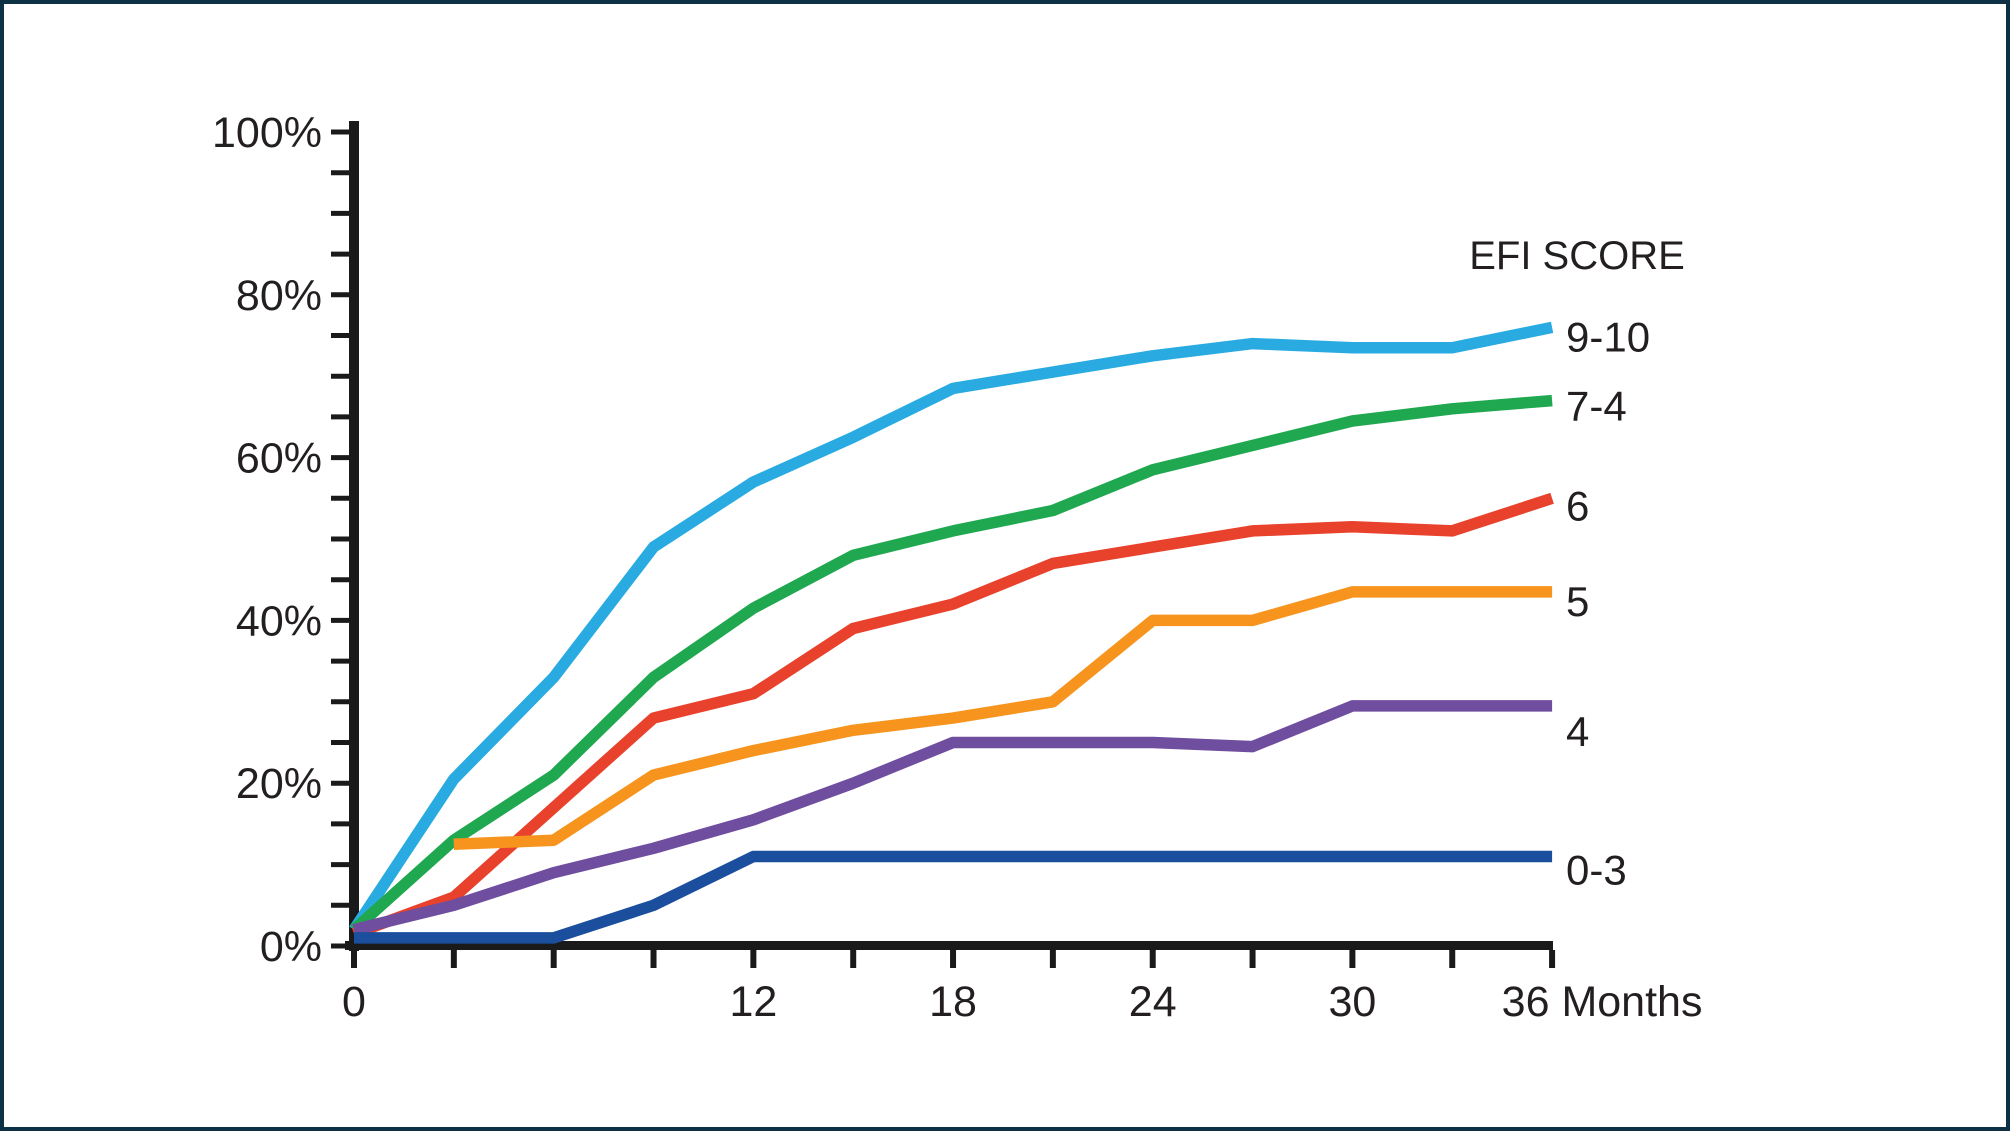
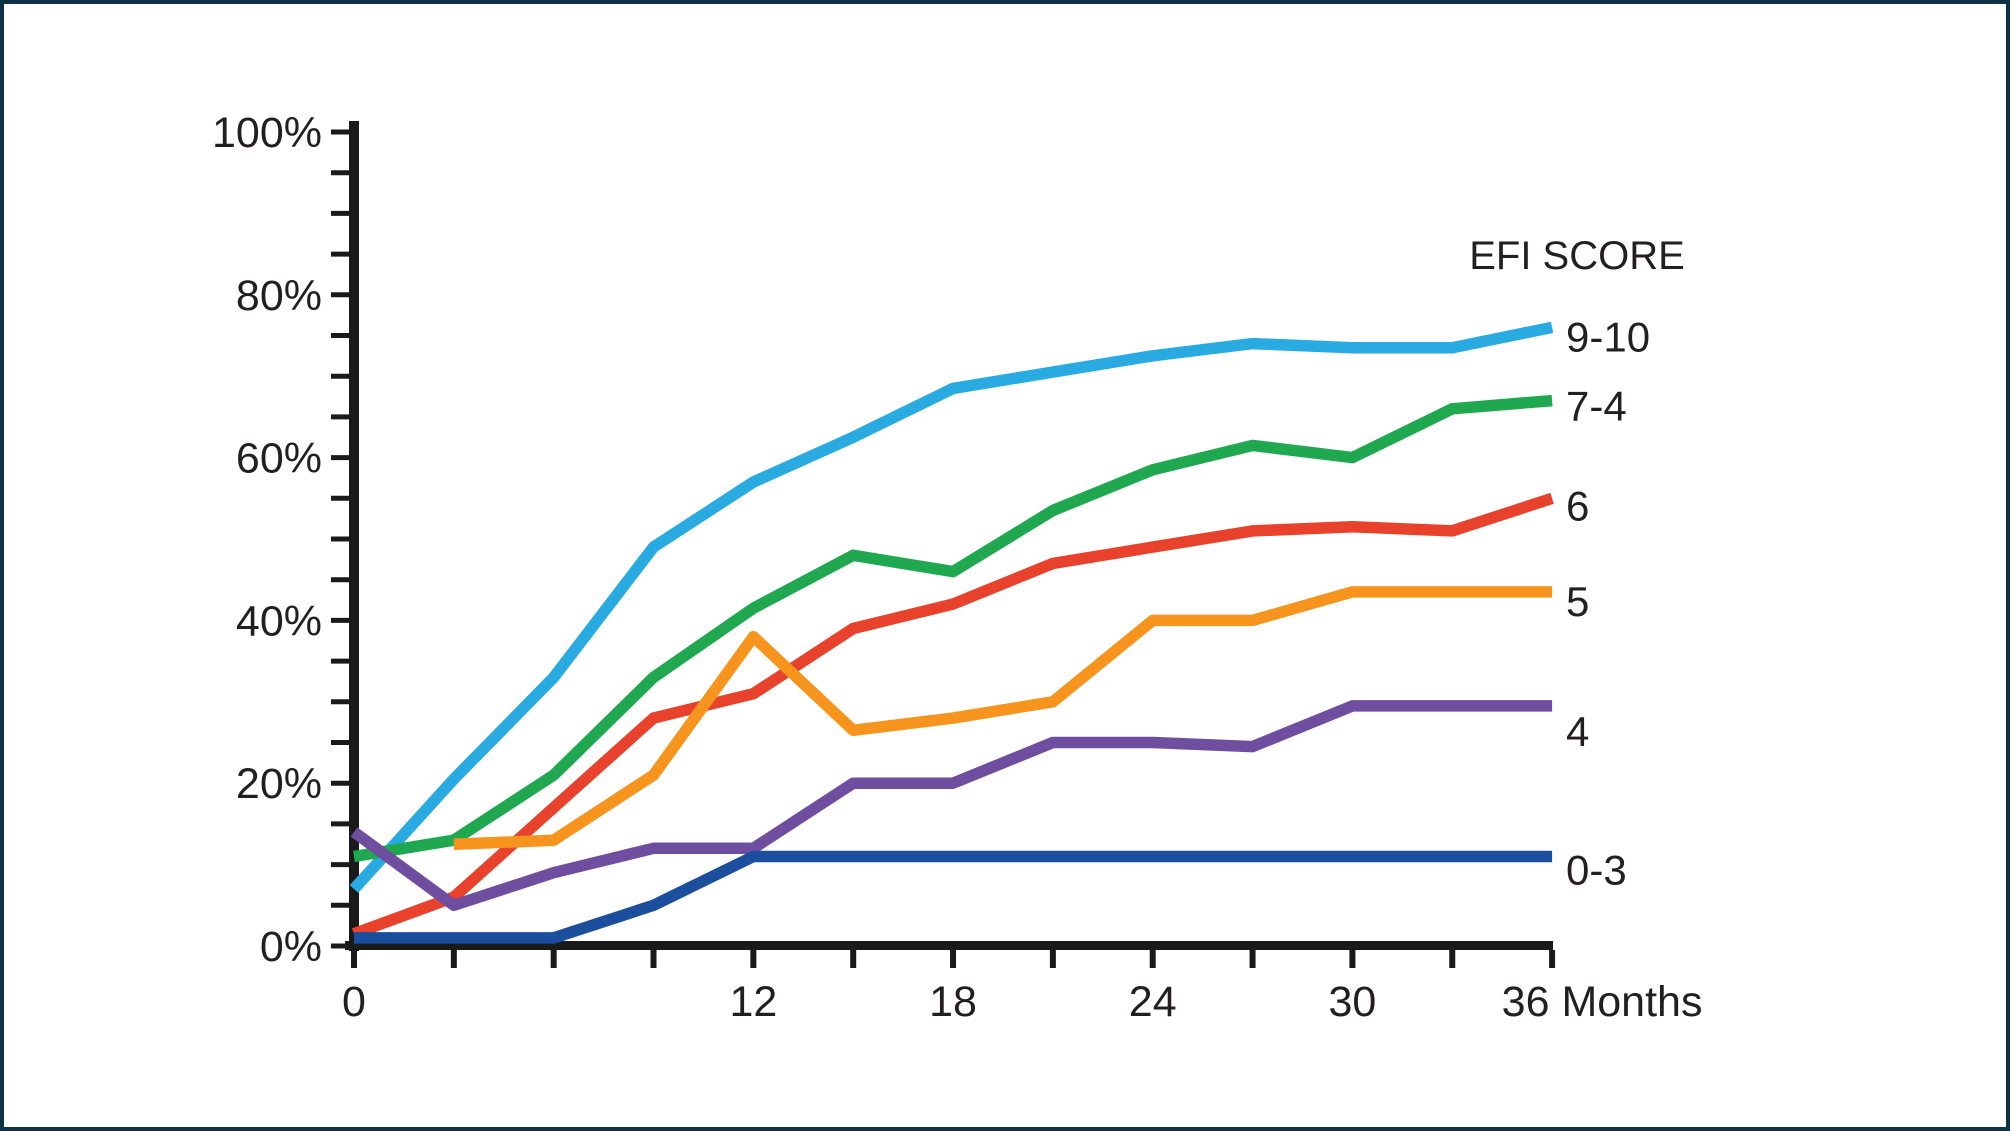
9-10/0: 2% -> 7%
7-4/0: 2% -> 11%
4/0: 2% -> 14%
5/12: 24% -> 38%
4/12: 16% -> 12%
7-4/18: 51% -> 46%
4/18: 25% -> 20%
7-4/30: 64% -> 60%
